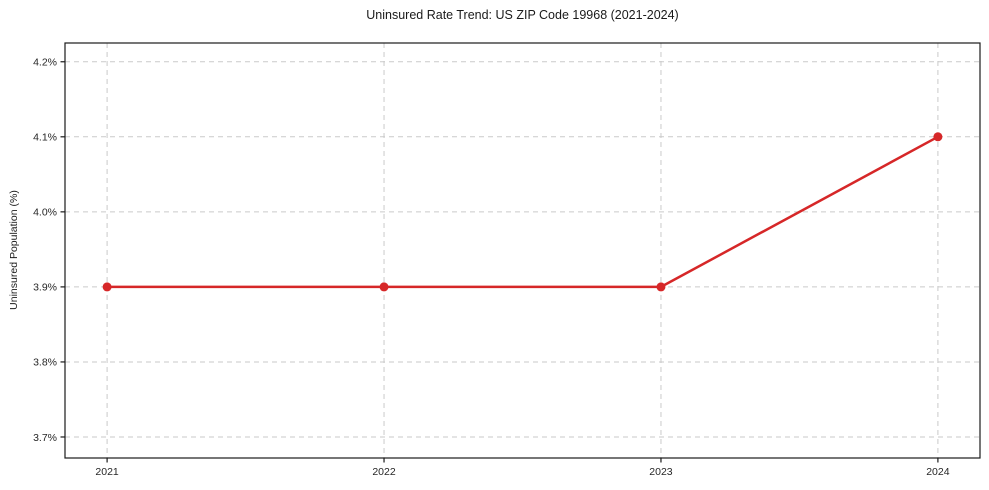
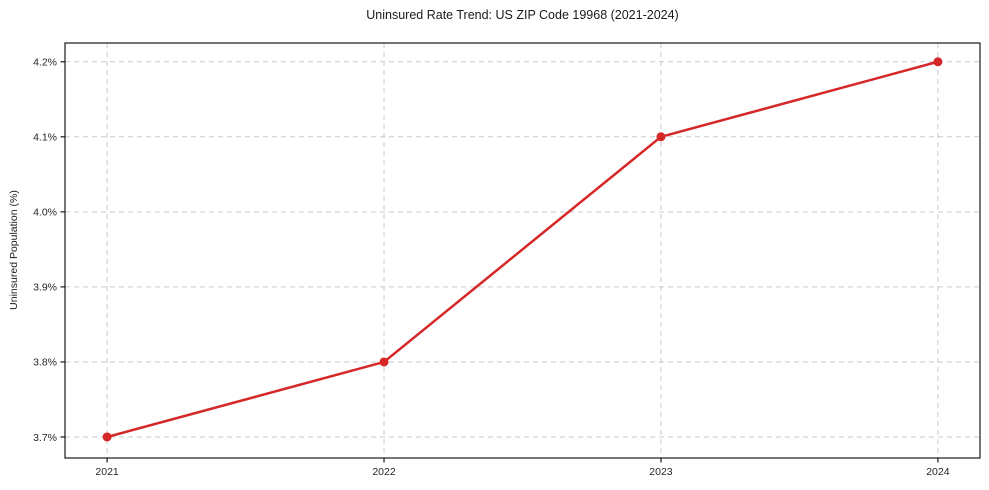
2021: 3.9% -> 3.7%
2022: 3.9% -> 3.8%
2023: 3.9% -> 4.1%
2024: 4.1% -> 4.2%
